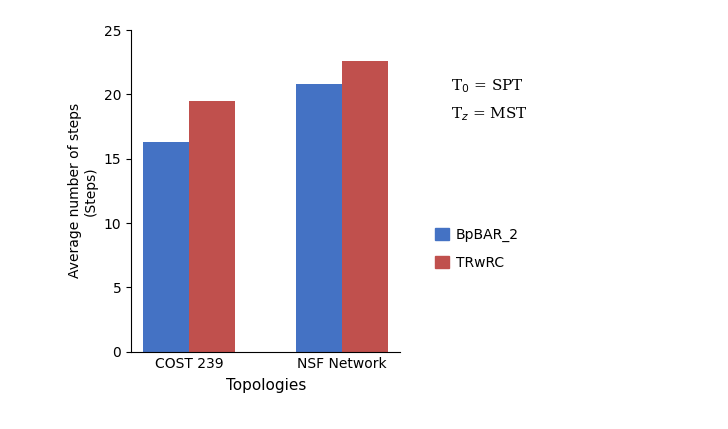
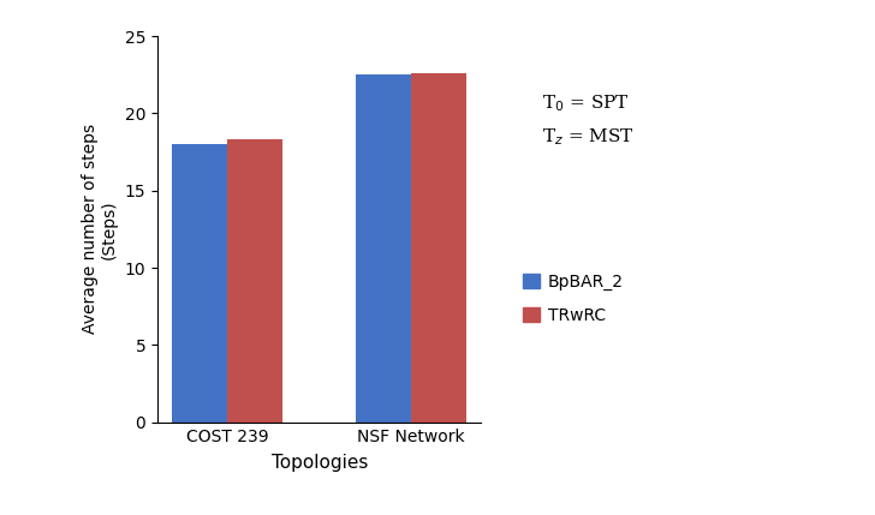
BpBAR_2/COST 239: 16.3 -> 18.0
TRwRC/COST 239: 19.5 -> 18.3
BpBAR_2/NSF Network: 20.8 -> 22.5
